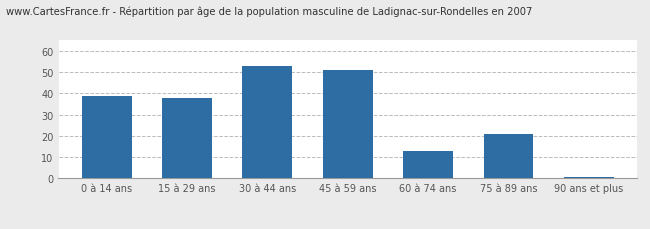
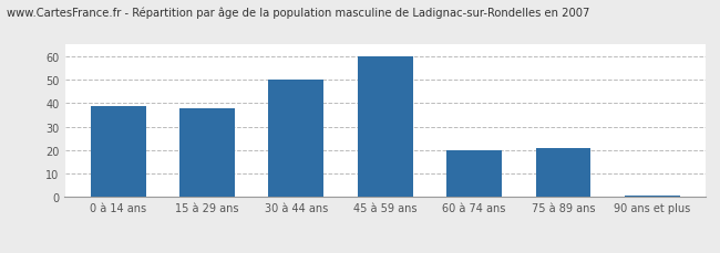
30 à 44 ans: 53.0 -> 50.0
45 à 59 ans: 51.0 -> 60.0
60 à 74 ans: 13.0 -> 20.0
